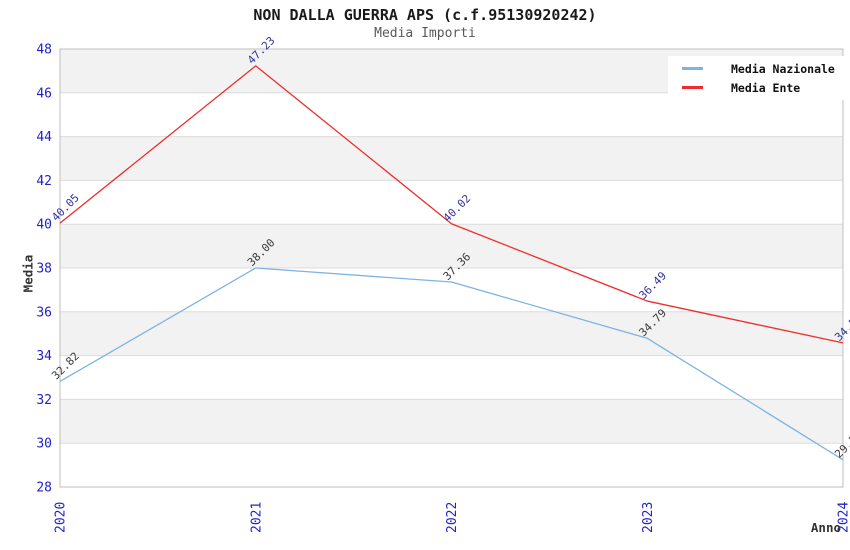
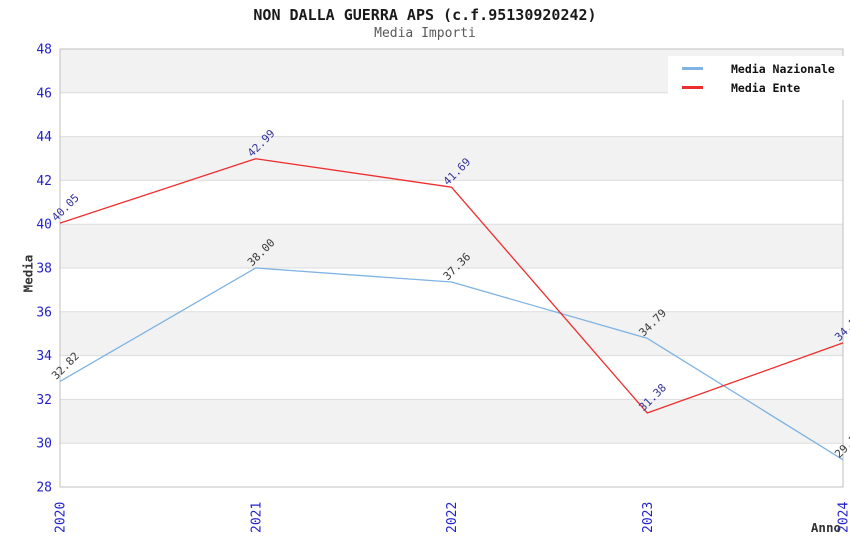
Media Ente/2021: 47.23 -> 42.99
Media Ente/2022: 40.02 -> 41.69
Media Ente/2023: 36.49 -> 31.38
